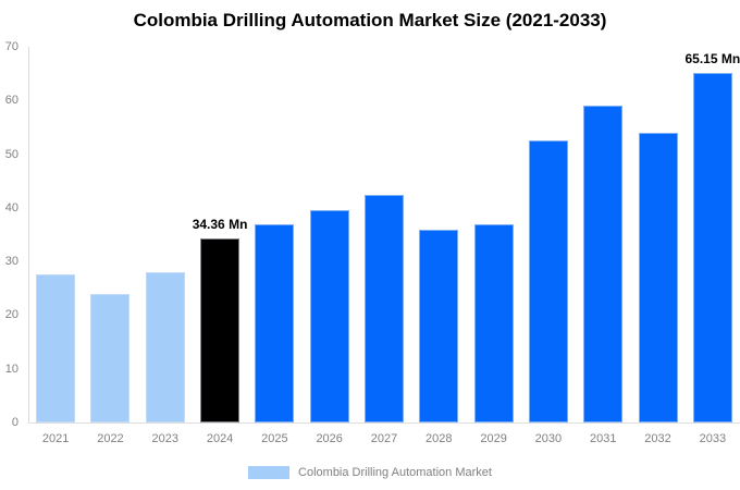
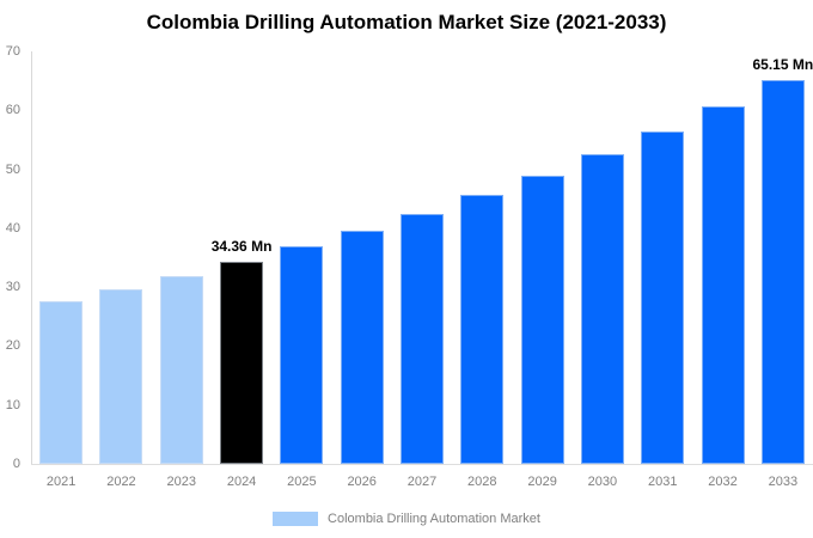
2022: 24 -> 30
2023: 28 -> 32
2028: 36 -> 46
2029: 37 -> 49
2031: 59 -> 56
2032: 54 -> 61
